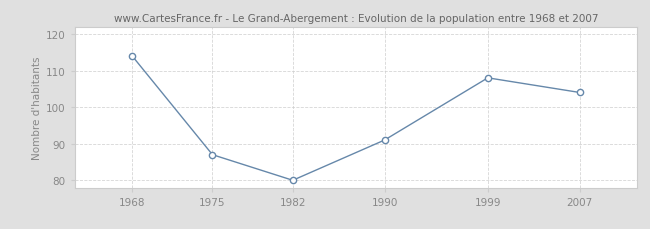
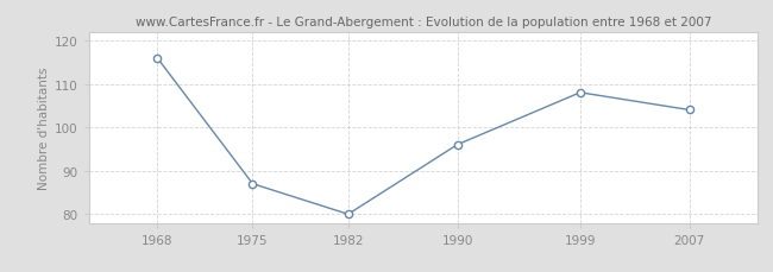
1968: 114 -> 116
1990: 91 -> 96
